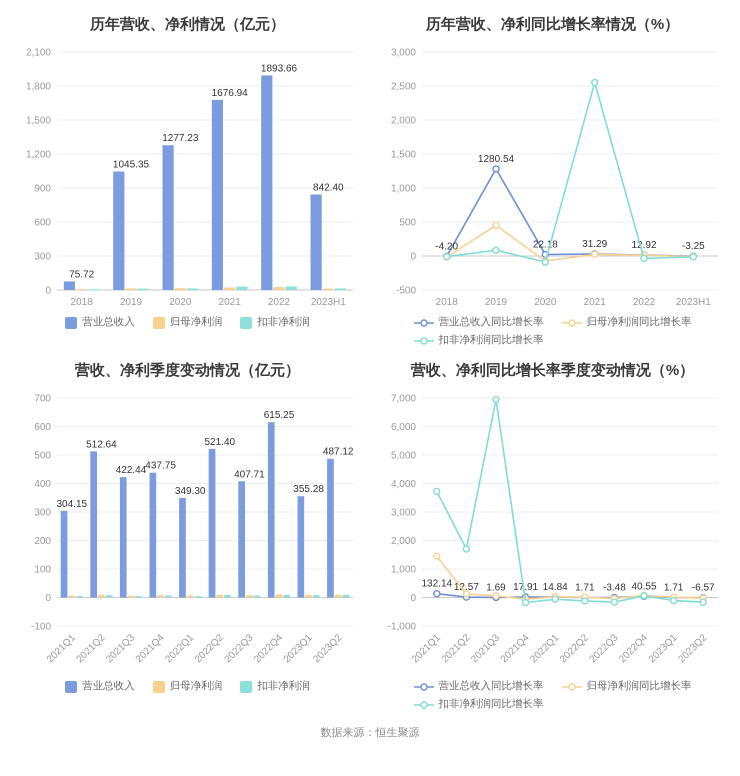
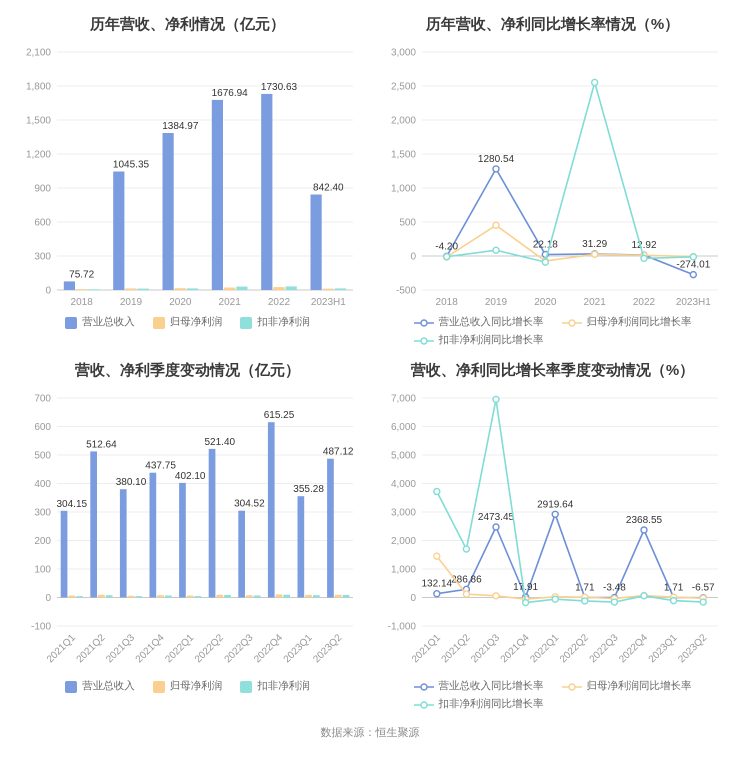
历年营收、净利情况（亿元）/营业总收入/2020: 1277.23 -> 1384.97
历年营收、净利情况（亿元）/营业总收入/2022: 1893.66 -> 1730.63
历年营收、净利同比增长率情况（%）/营业总收入同比增长率/2023H1: -3.25 -> -274.01
营收、净利季度变动情况（亿元）/营业总收入/2021Q3: 422.44 -> 380.10
营收、净利季度变动情况（亿元）/营业总收入/2022Q1: 349.30 -> 402.10
营收、净利季度变动情况（亿元）/营业总收入/2022Q3: 407.71 -> 304.52
营收、净利同比增长率季度变动情况（%）/营业总收入同比增长率/2021Q2: 12.57 -> 286.86
营收、净利同比增长率季度变动情况（%）/营业总收入同比增长率/2021Q3: 1.69 -> 2473.45
营收、净利同比增长率季度变动情况（%）/营业总收入同比增长率/2022Q1: 14.84 -> 2919.64
营收、净利同比增长率季度变动情况（%）/营业总收入同比增长率/2022Q4: 40.55 -> 2368.55
